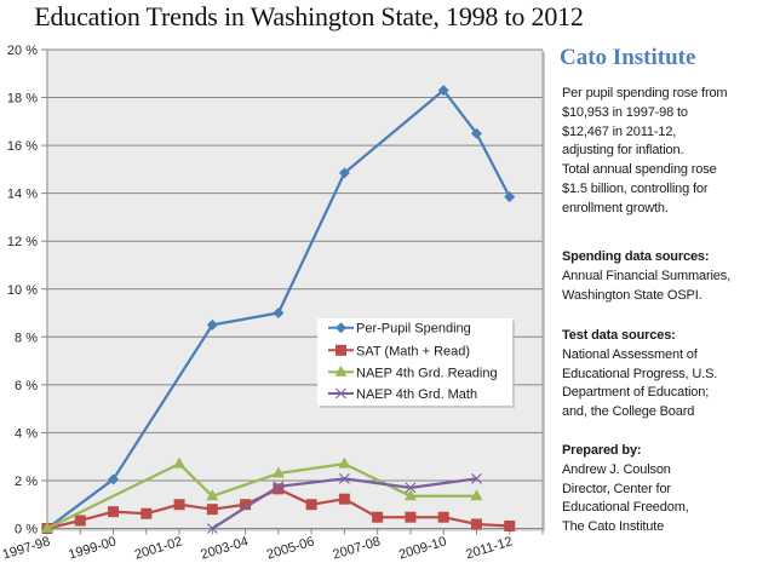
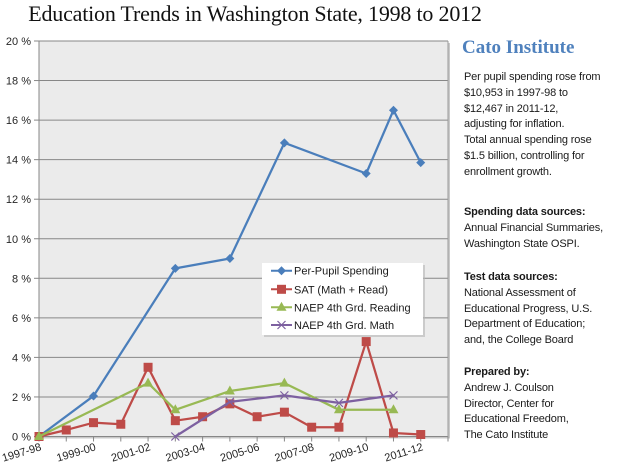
SAT (Math + Read)/2001-02: 1.0% -> 3.5%
Per-Pupil Spending/2009-10: 18.3% -> 13.3%
SAT (Math + Read)/2009-10: 0.5% -> 4.8%
